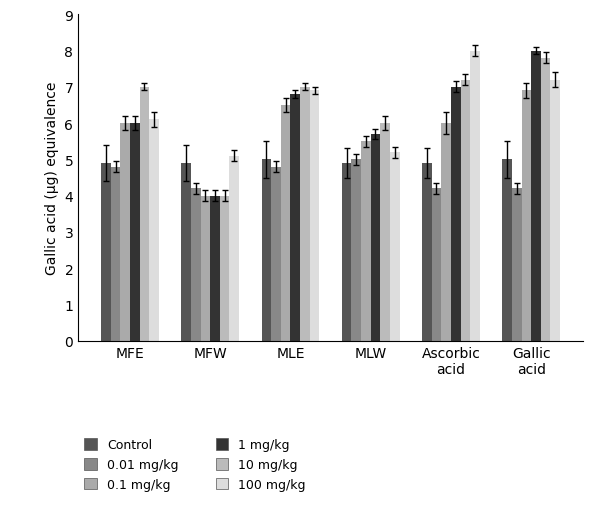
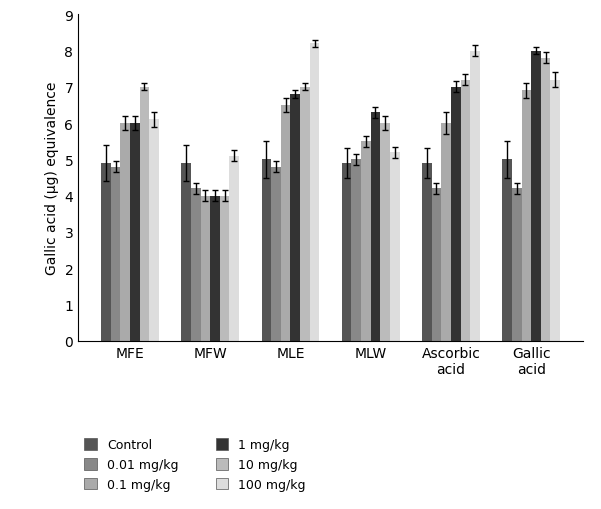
100 mg/kg/MLE: 6.9 -> 8.2
1 mg/kg/MLW: 5.7 -> 6.3
